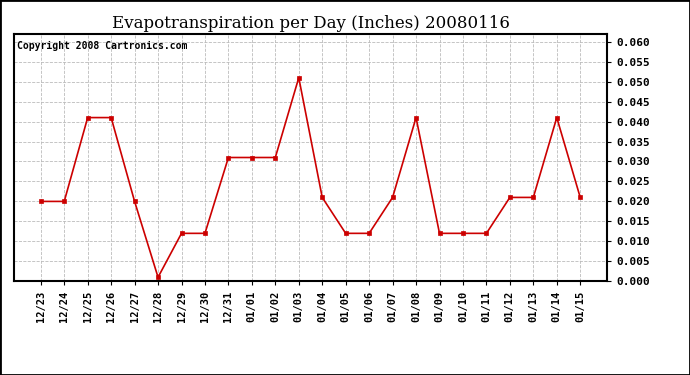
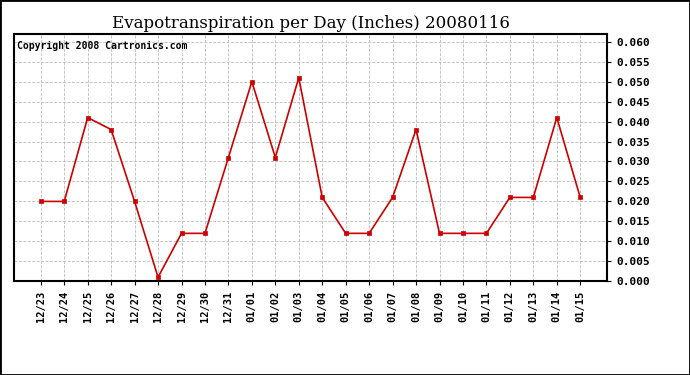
12/26: 0.041 -> 0.038
01/01: 0.031 -> 0.050
01/08: 0.041 -> 0.038
